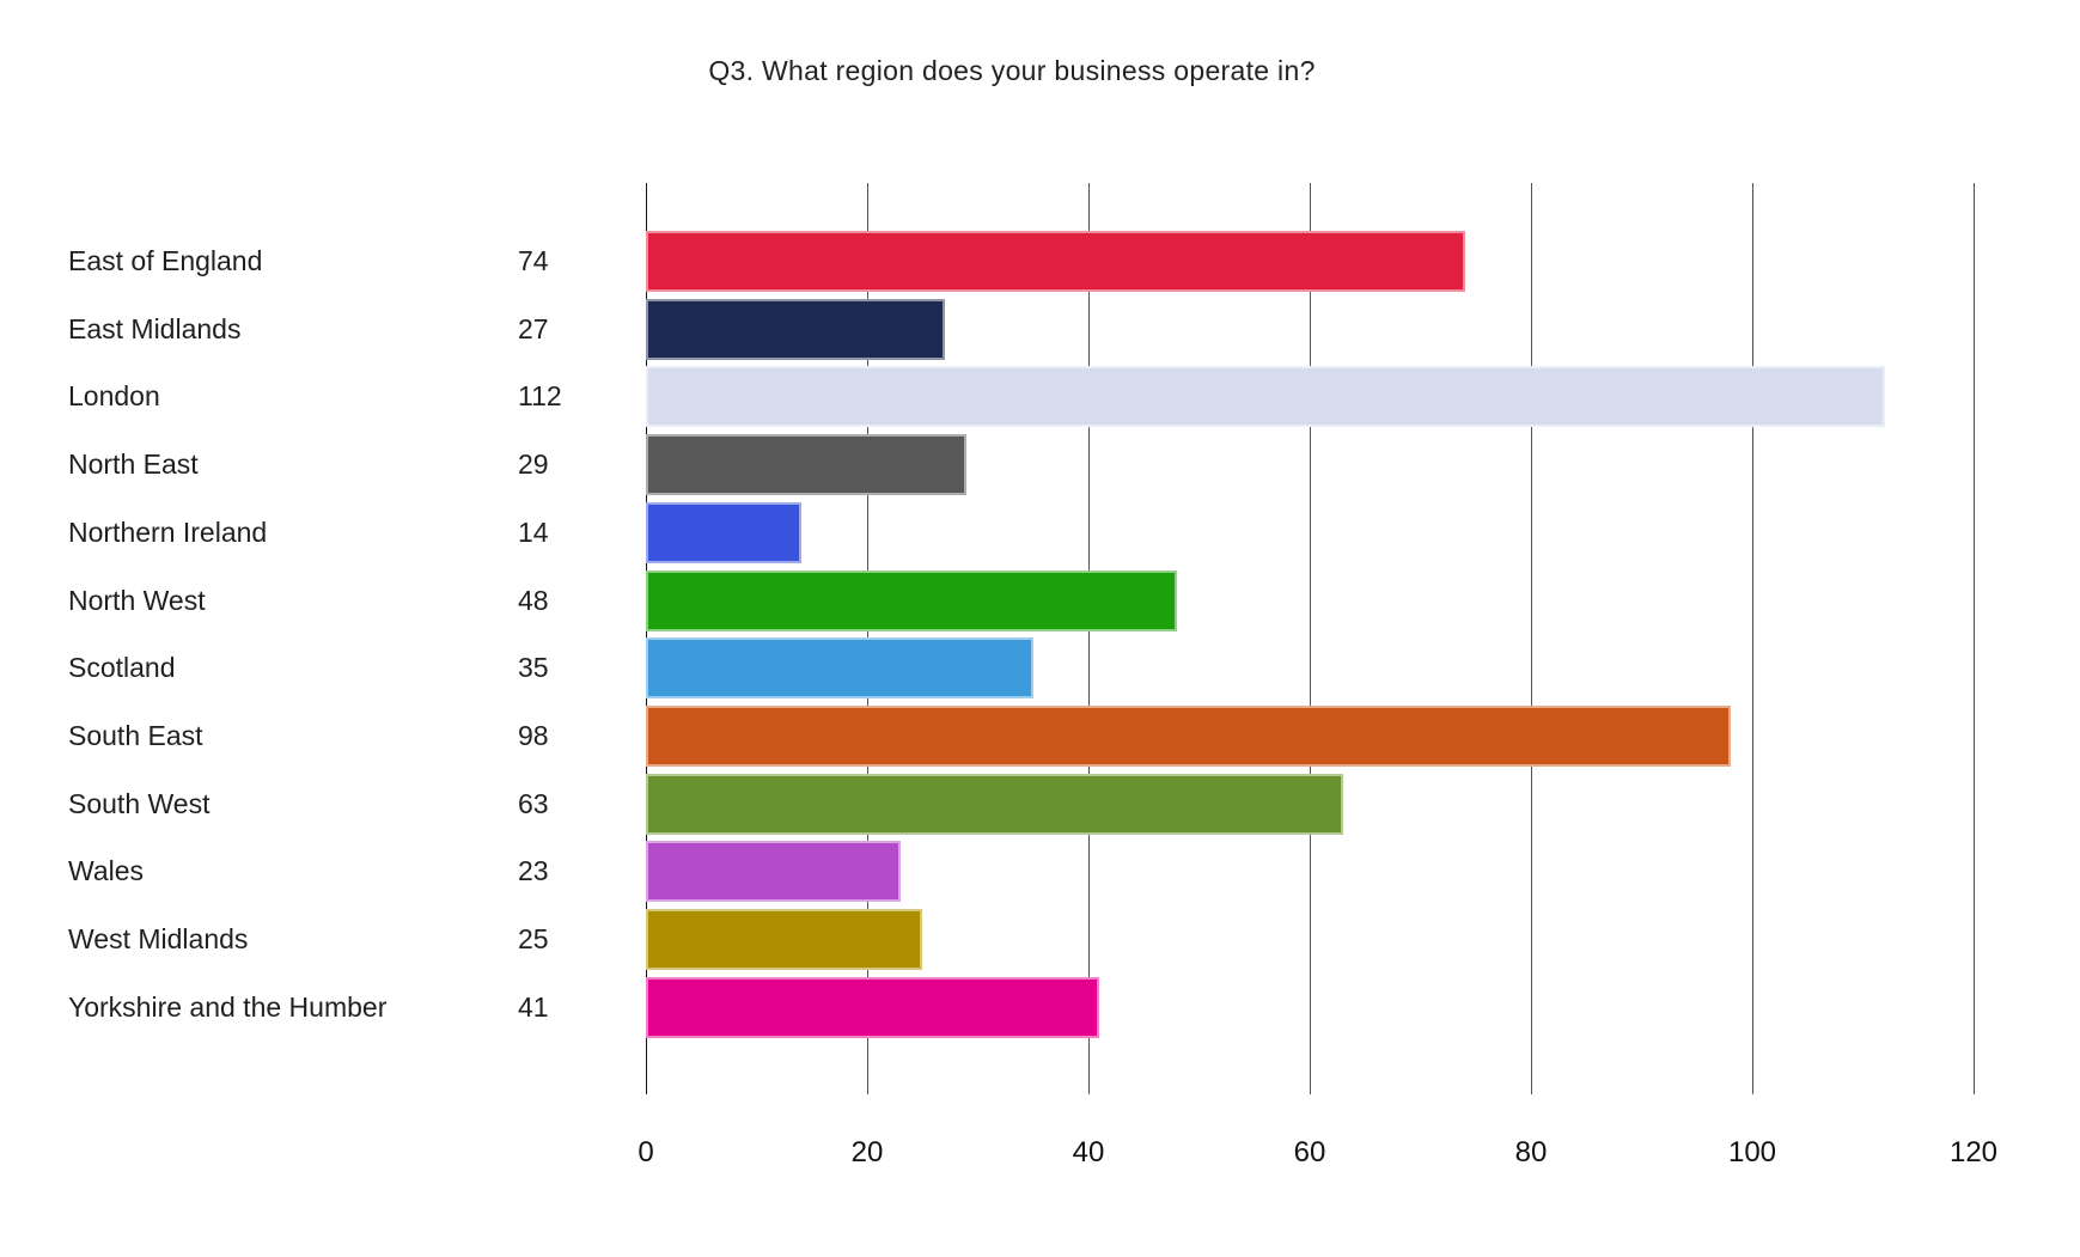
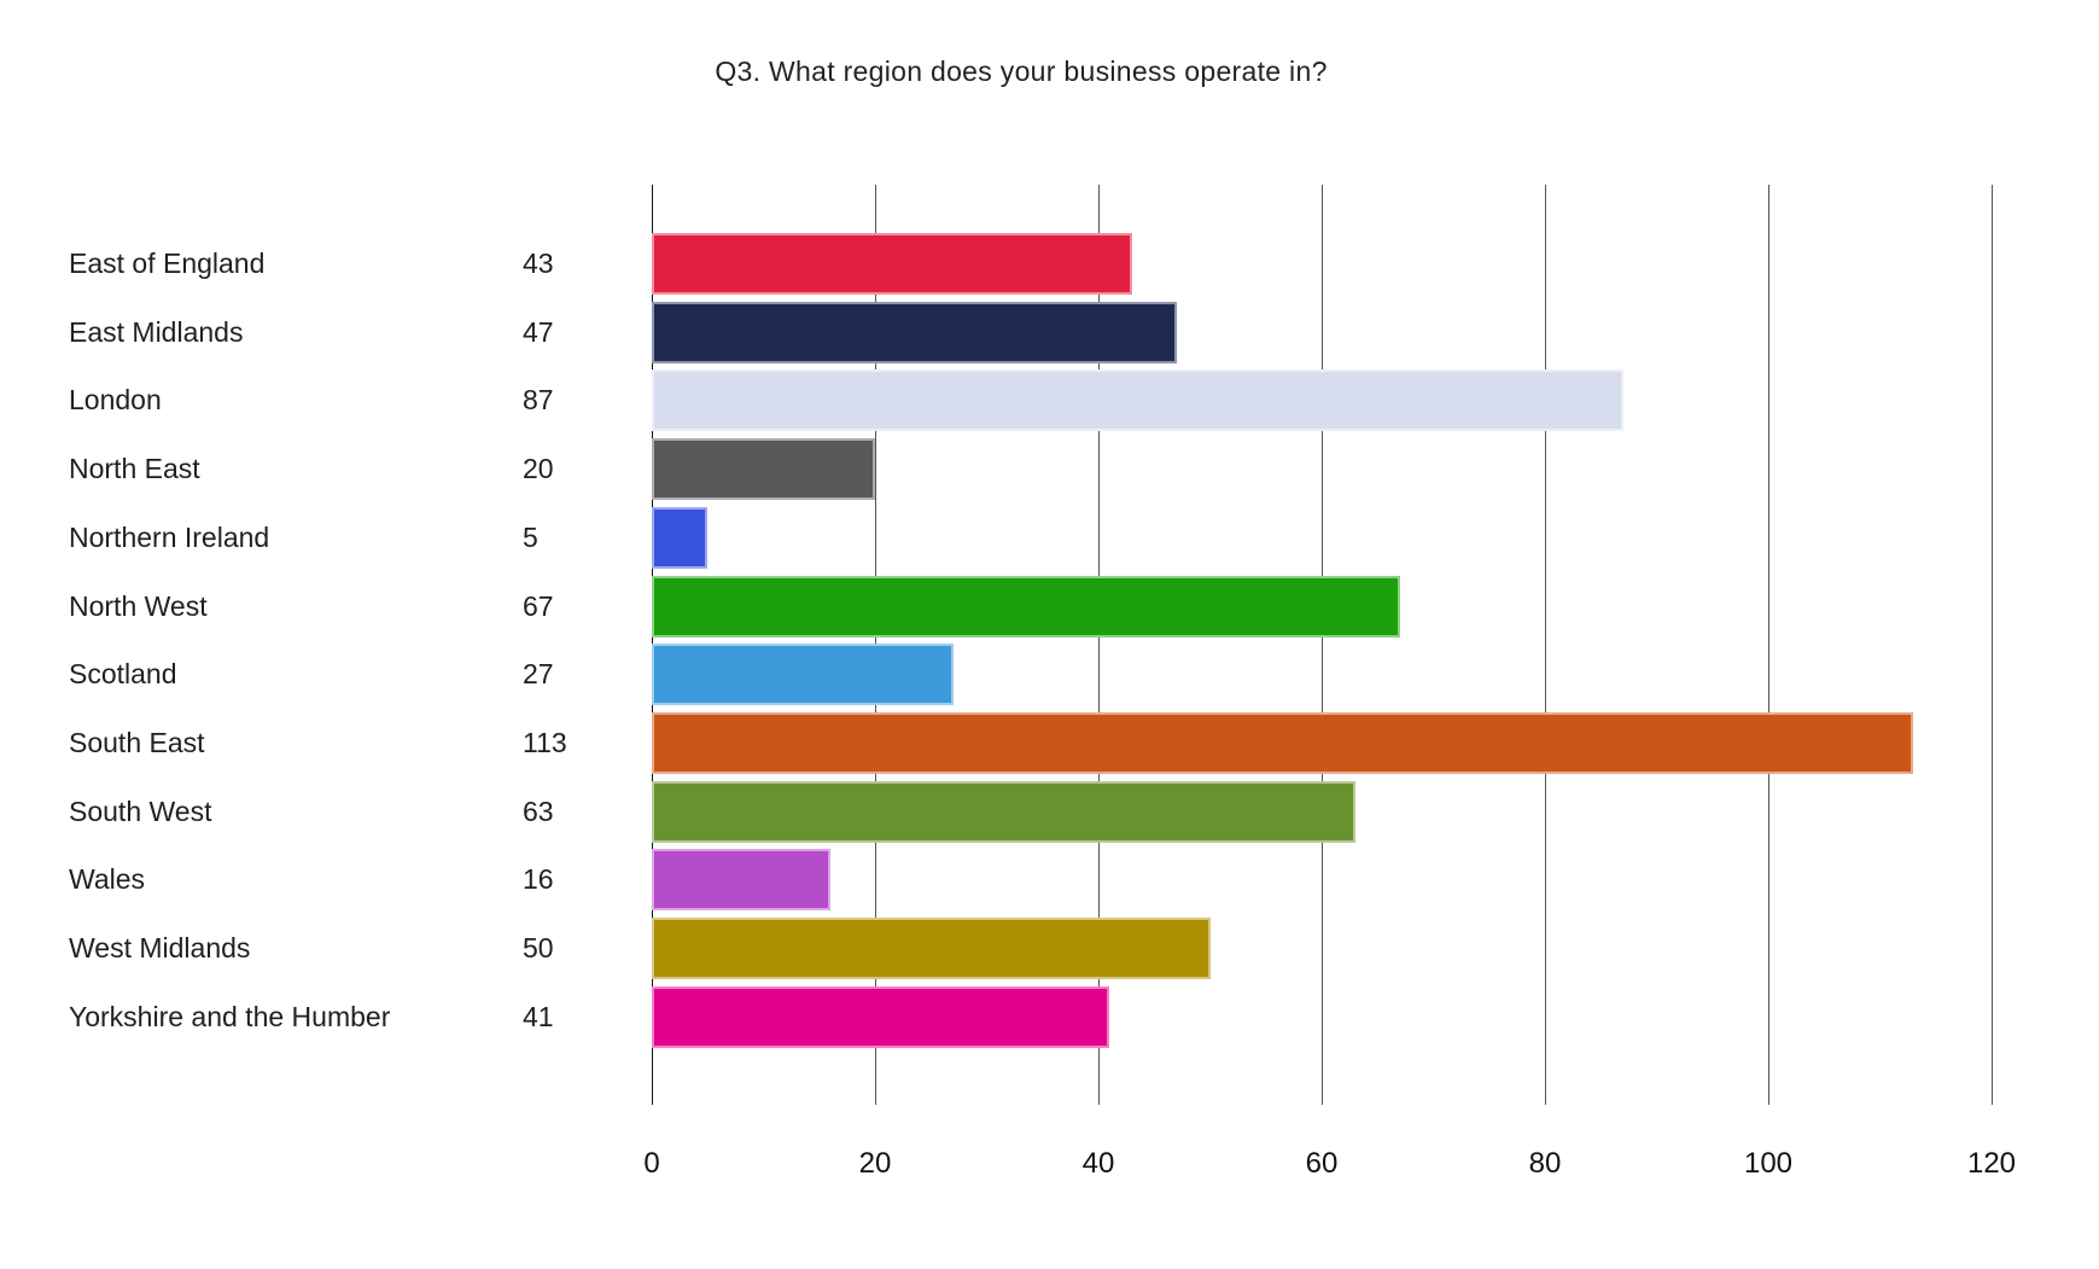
East of England: 74 -> 43
East Midlands: 27 -> 47
London: 112 -> 87
North East: 29 -> 20
Northern Ireland: 14 -> 5
North West: 48 -> 67
Scotland: 35 -> 27
South East: 98 -> 113
Wales: 23 -> 16
West Midlands: 25 -> 50
